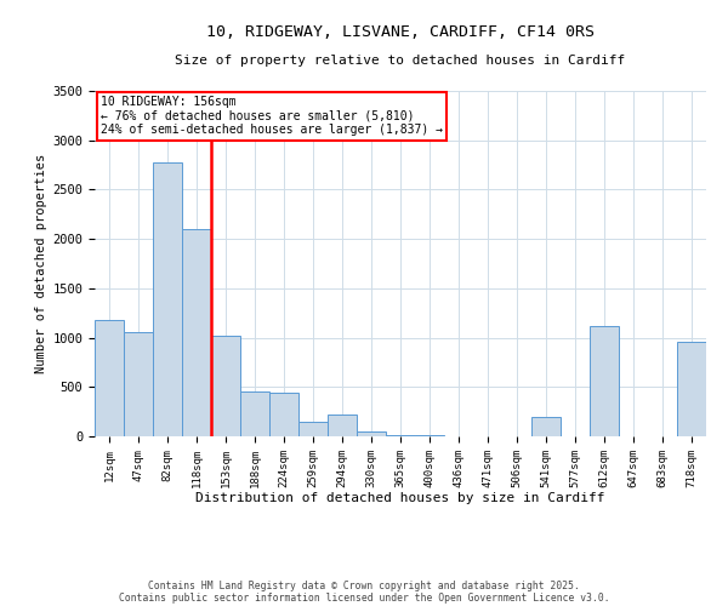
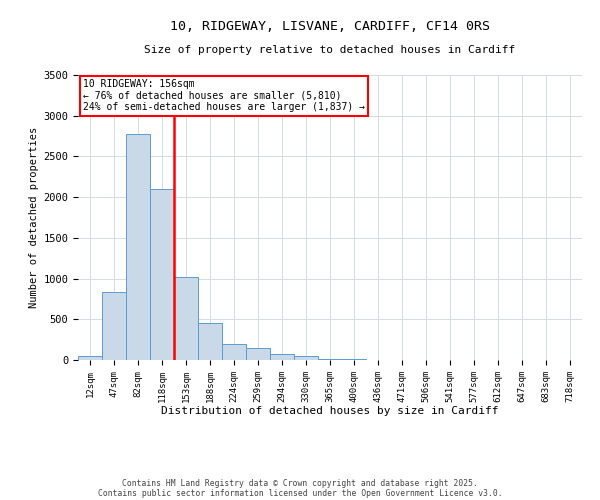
12sqm: 1180 -> 60
47sqm: 1060 -> 840
224sqm: 440 -> 200
294sqm: 220 -> 80
541sqm: 200 -> 0
612sqm: 1120 -> 0
718sqm: 960 -> 0
